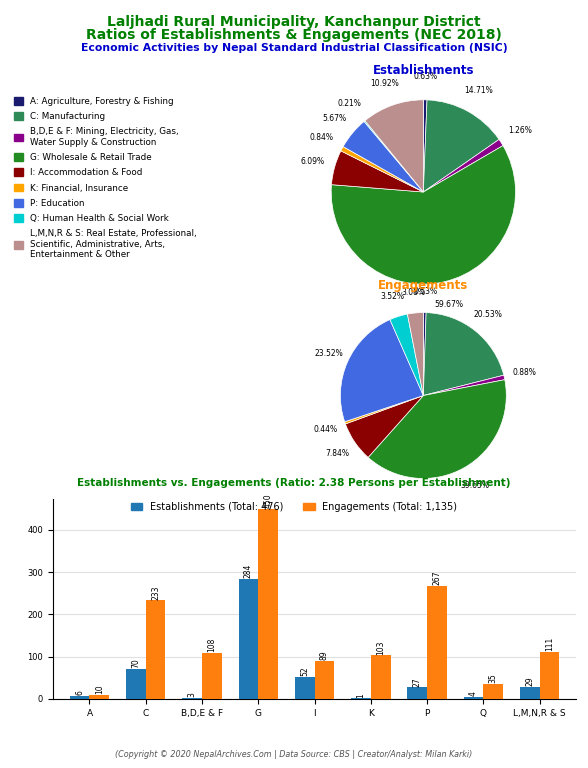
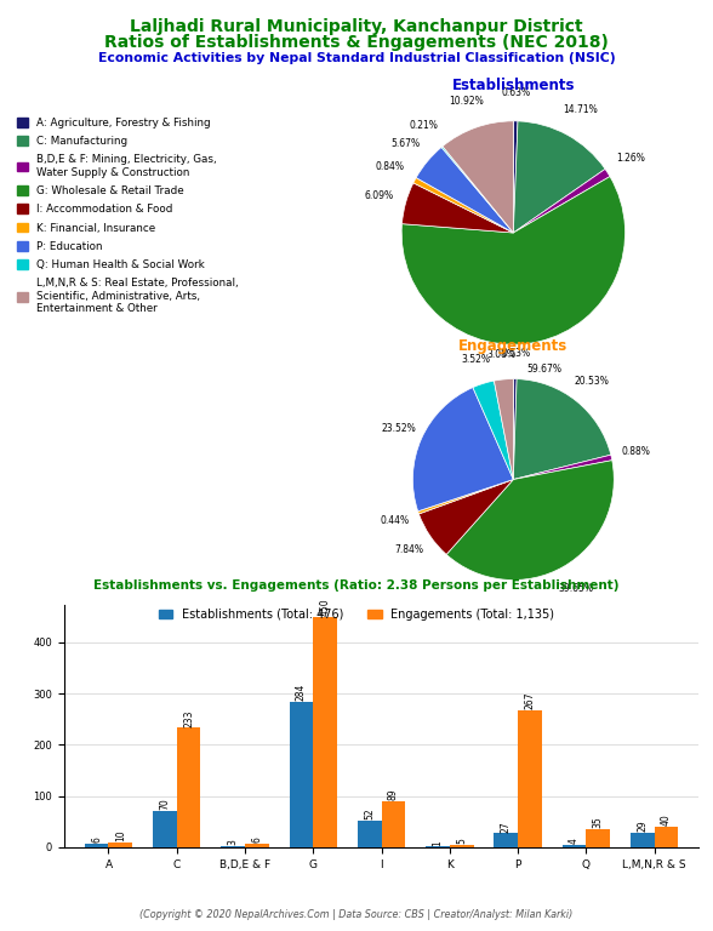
Engagements (Total: 1,135)/B,D,E & F: 108 -> 6
Engagements (Total: 1,135)/K: 103 -> 5
Engagements (Total: 1,135)/L,M,N,R & S: 111 -> 40
